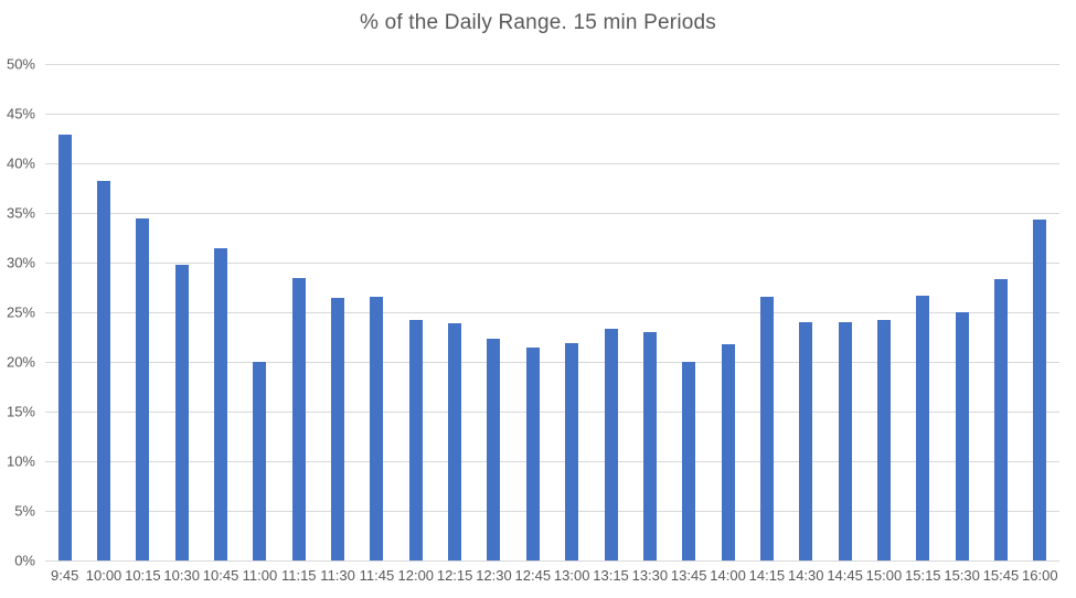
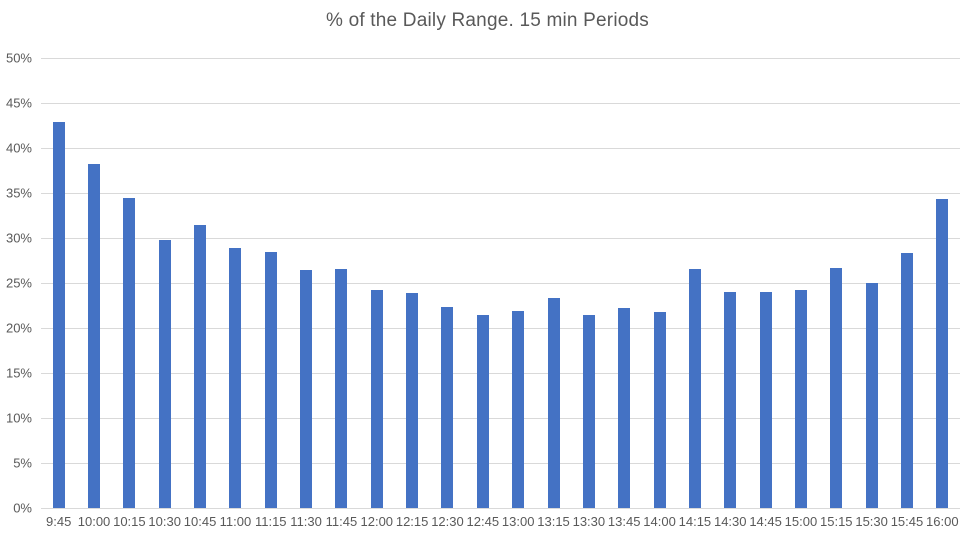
11:00: 20% -> 29%
13:30: 23% -> 21%
13:45: 20% -> 22%
